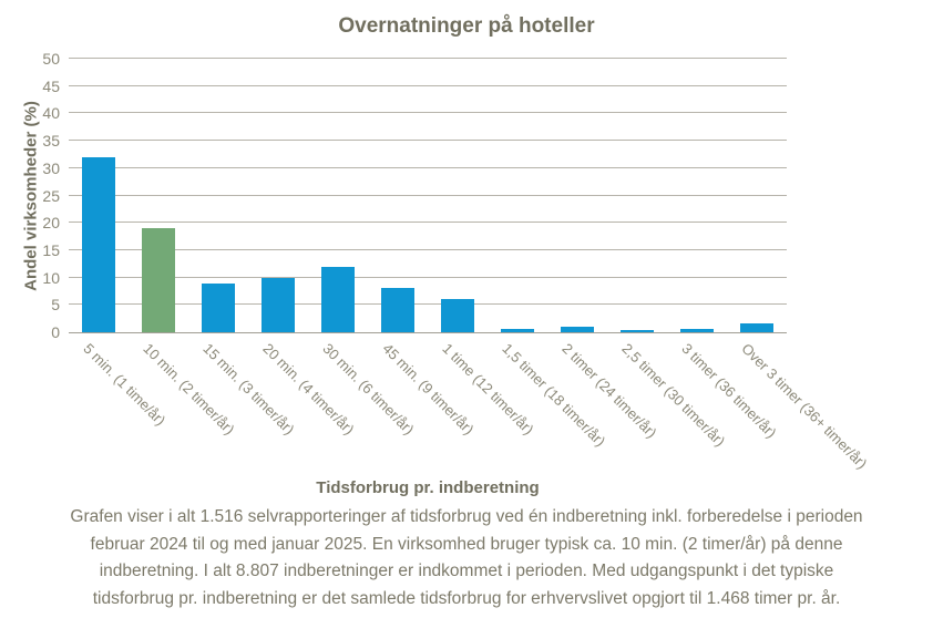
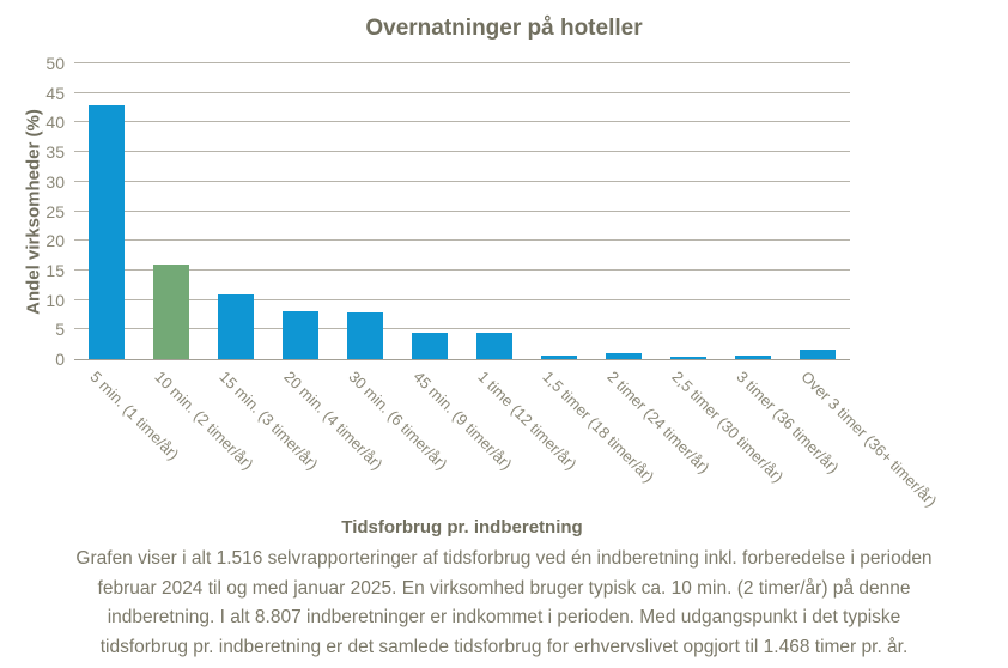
5 min. (1 time/år): 32 -> 43
10 min. (2 timer/år): 19 -> 16
15 min. (3 timer/år): 9 -> 11
20 min. (4 timer/år): 10 -> 8
30 min. (6 timer/år): 12 -> 8
45 min. (9 timer/år): 8 -> 4
1 time (12 timer/år): 6 -> 4
